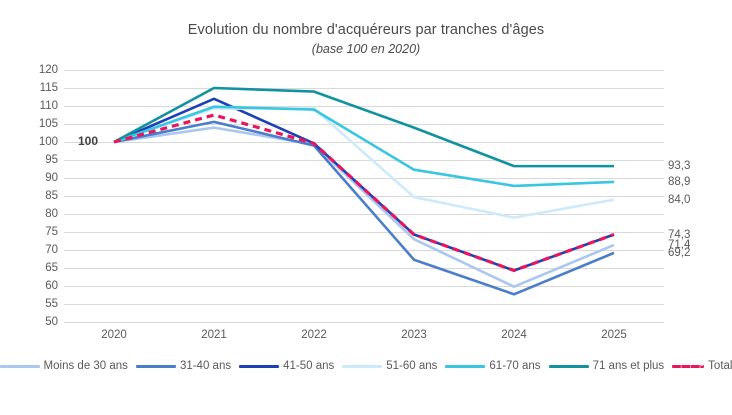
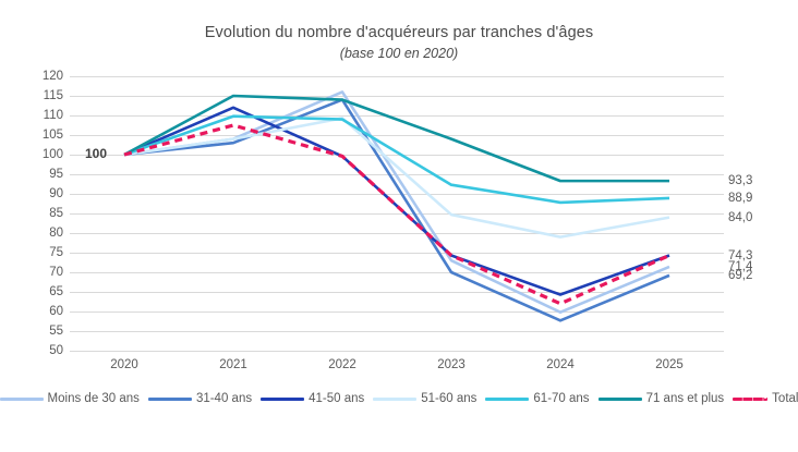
31-40 ans/2021: 106 -> 103
51-60 ans/2021: 109 -> 104
Moins de 30 ans/2022: 99 -> 116
31-40 ans/2022: 99 -> 114
31-40 ans/2023: 67 -> 70
Total/2024: 64 -> 62
